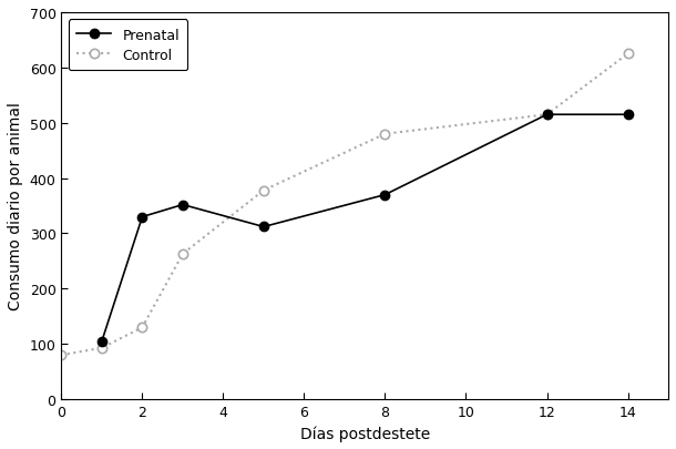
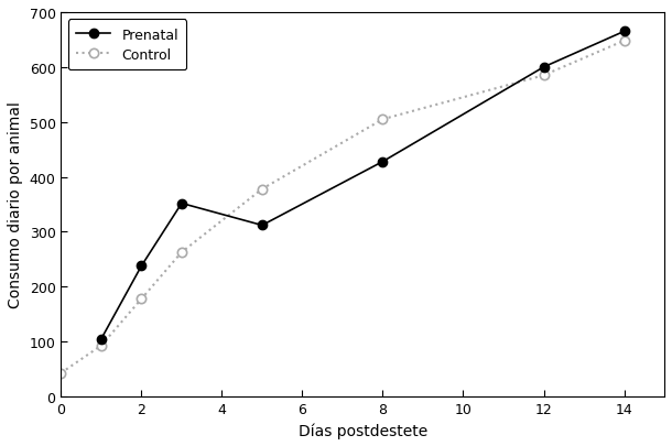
Control/0: 80 -> 43
Prenatal/2: 330 -> 238
Control/2: 130 -> 178
Prenatal/8: 370 -> 428
Control/8: 480 -> 505
Prenatal/12: 515 -> 600
Control/12: 515 -> 585
Prenatal/14: 515 -> 665
Control/14: 625 -> 648
